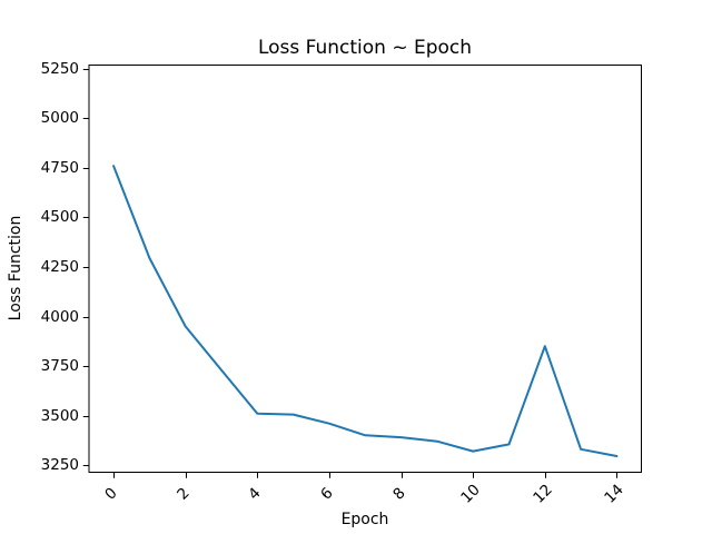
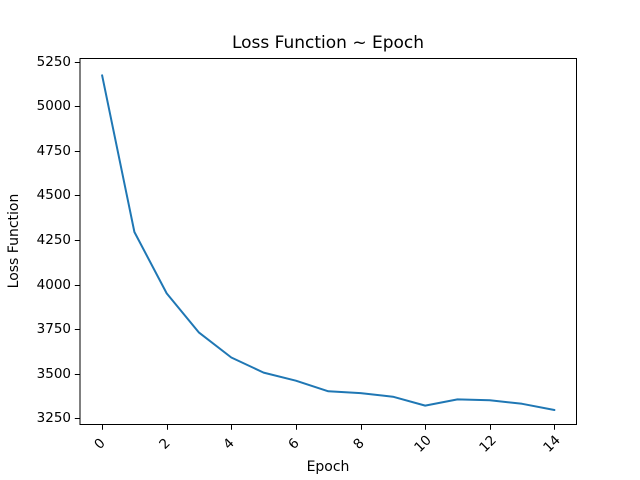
0: 4760 -> 5180
4: 3510 -> 3590
12: 3850 -> 3350
